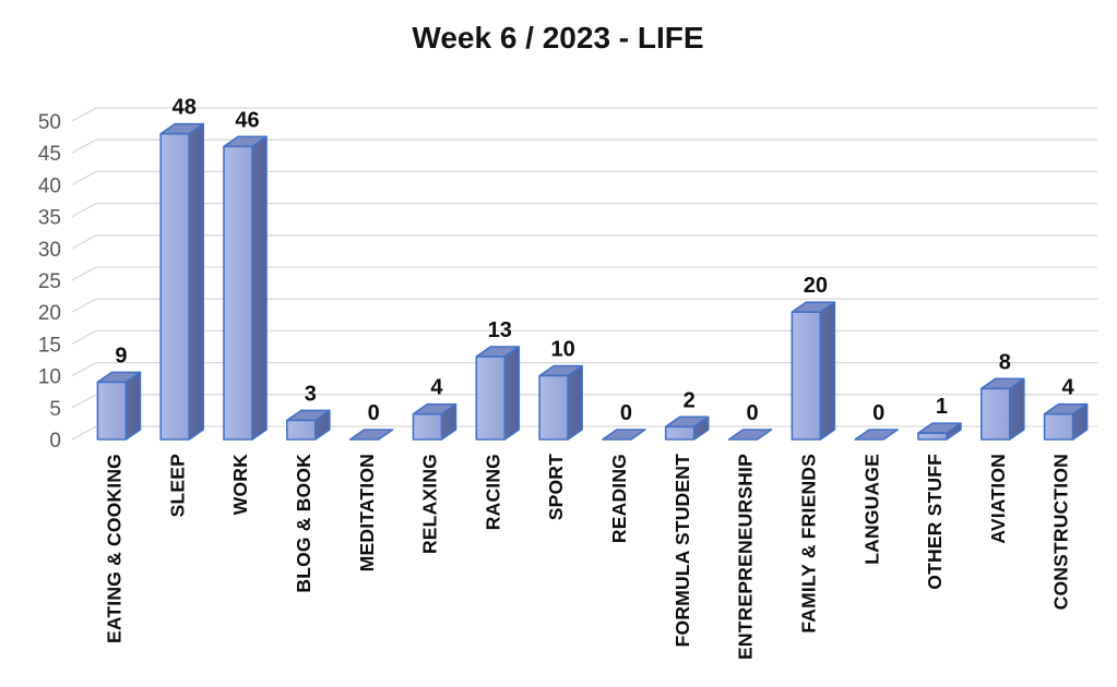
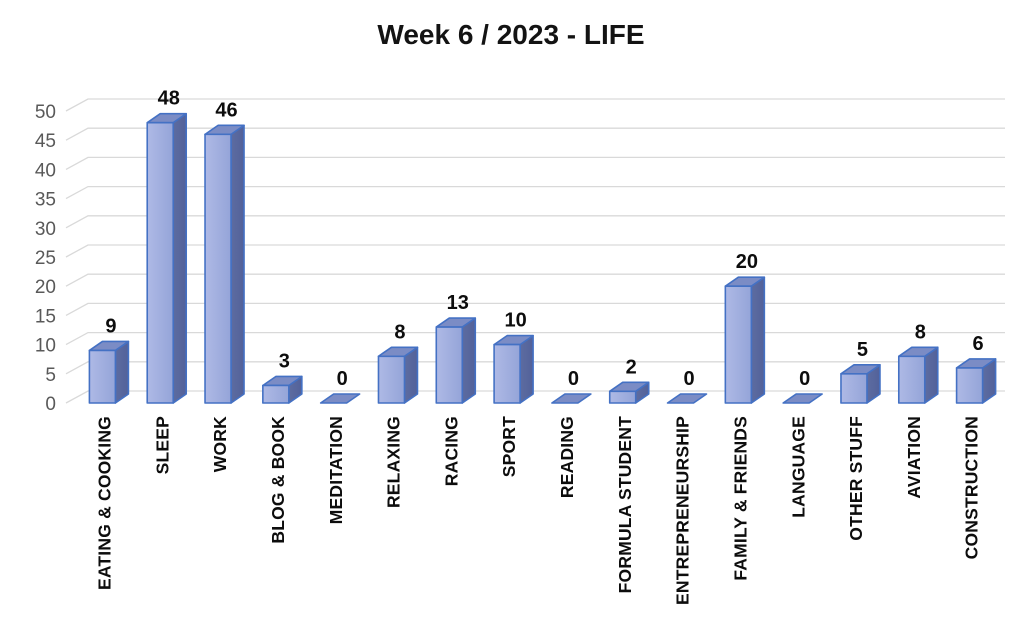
RELAXING: 4 -> 8
OTHER STUFF: 1 -> 5
CONSTRUCTION: 4 -> 6
